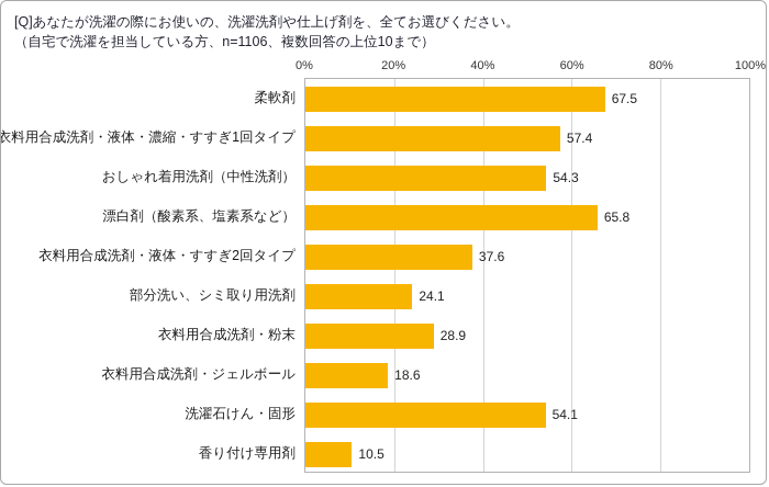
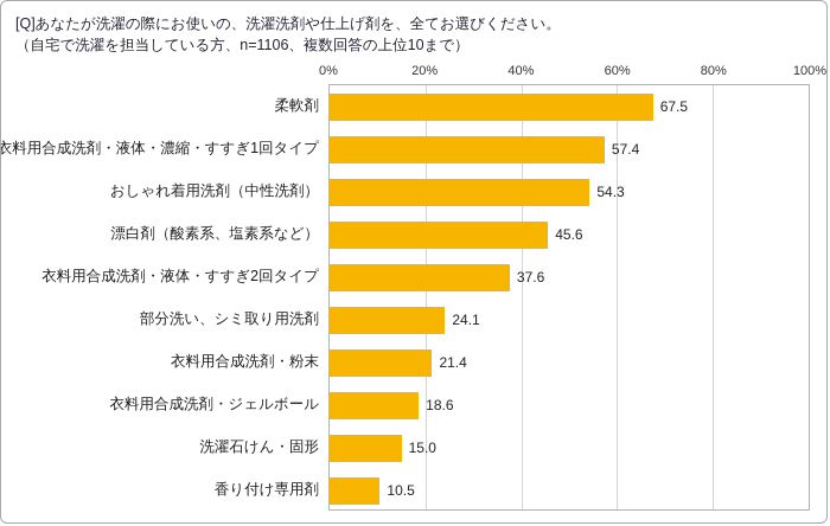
漂白剤（酸素系、塩素系など）: 65.8 -> 45.6
衣料用合成洗剤・粉末: 28.9 -> 21.4
洗濯石けん・固形: 54.1 -> 15.0
